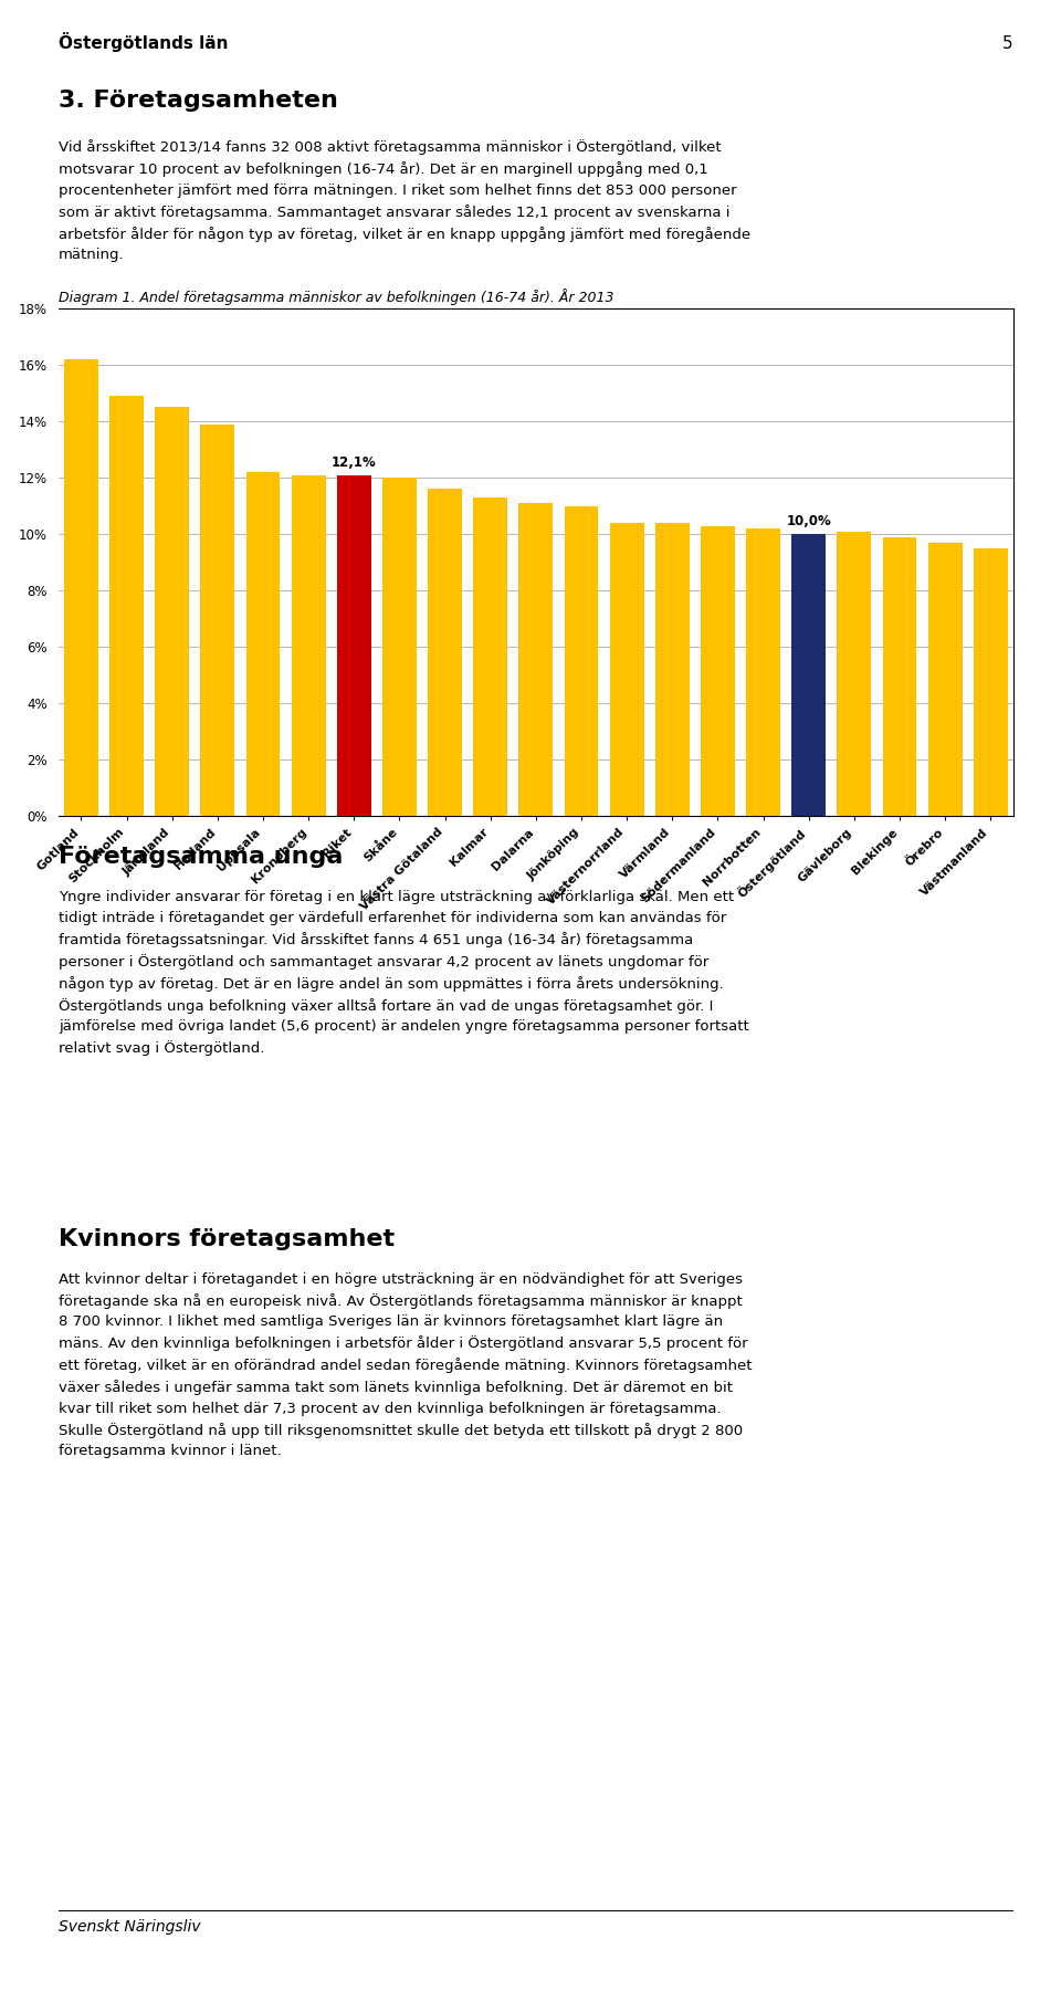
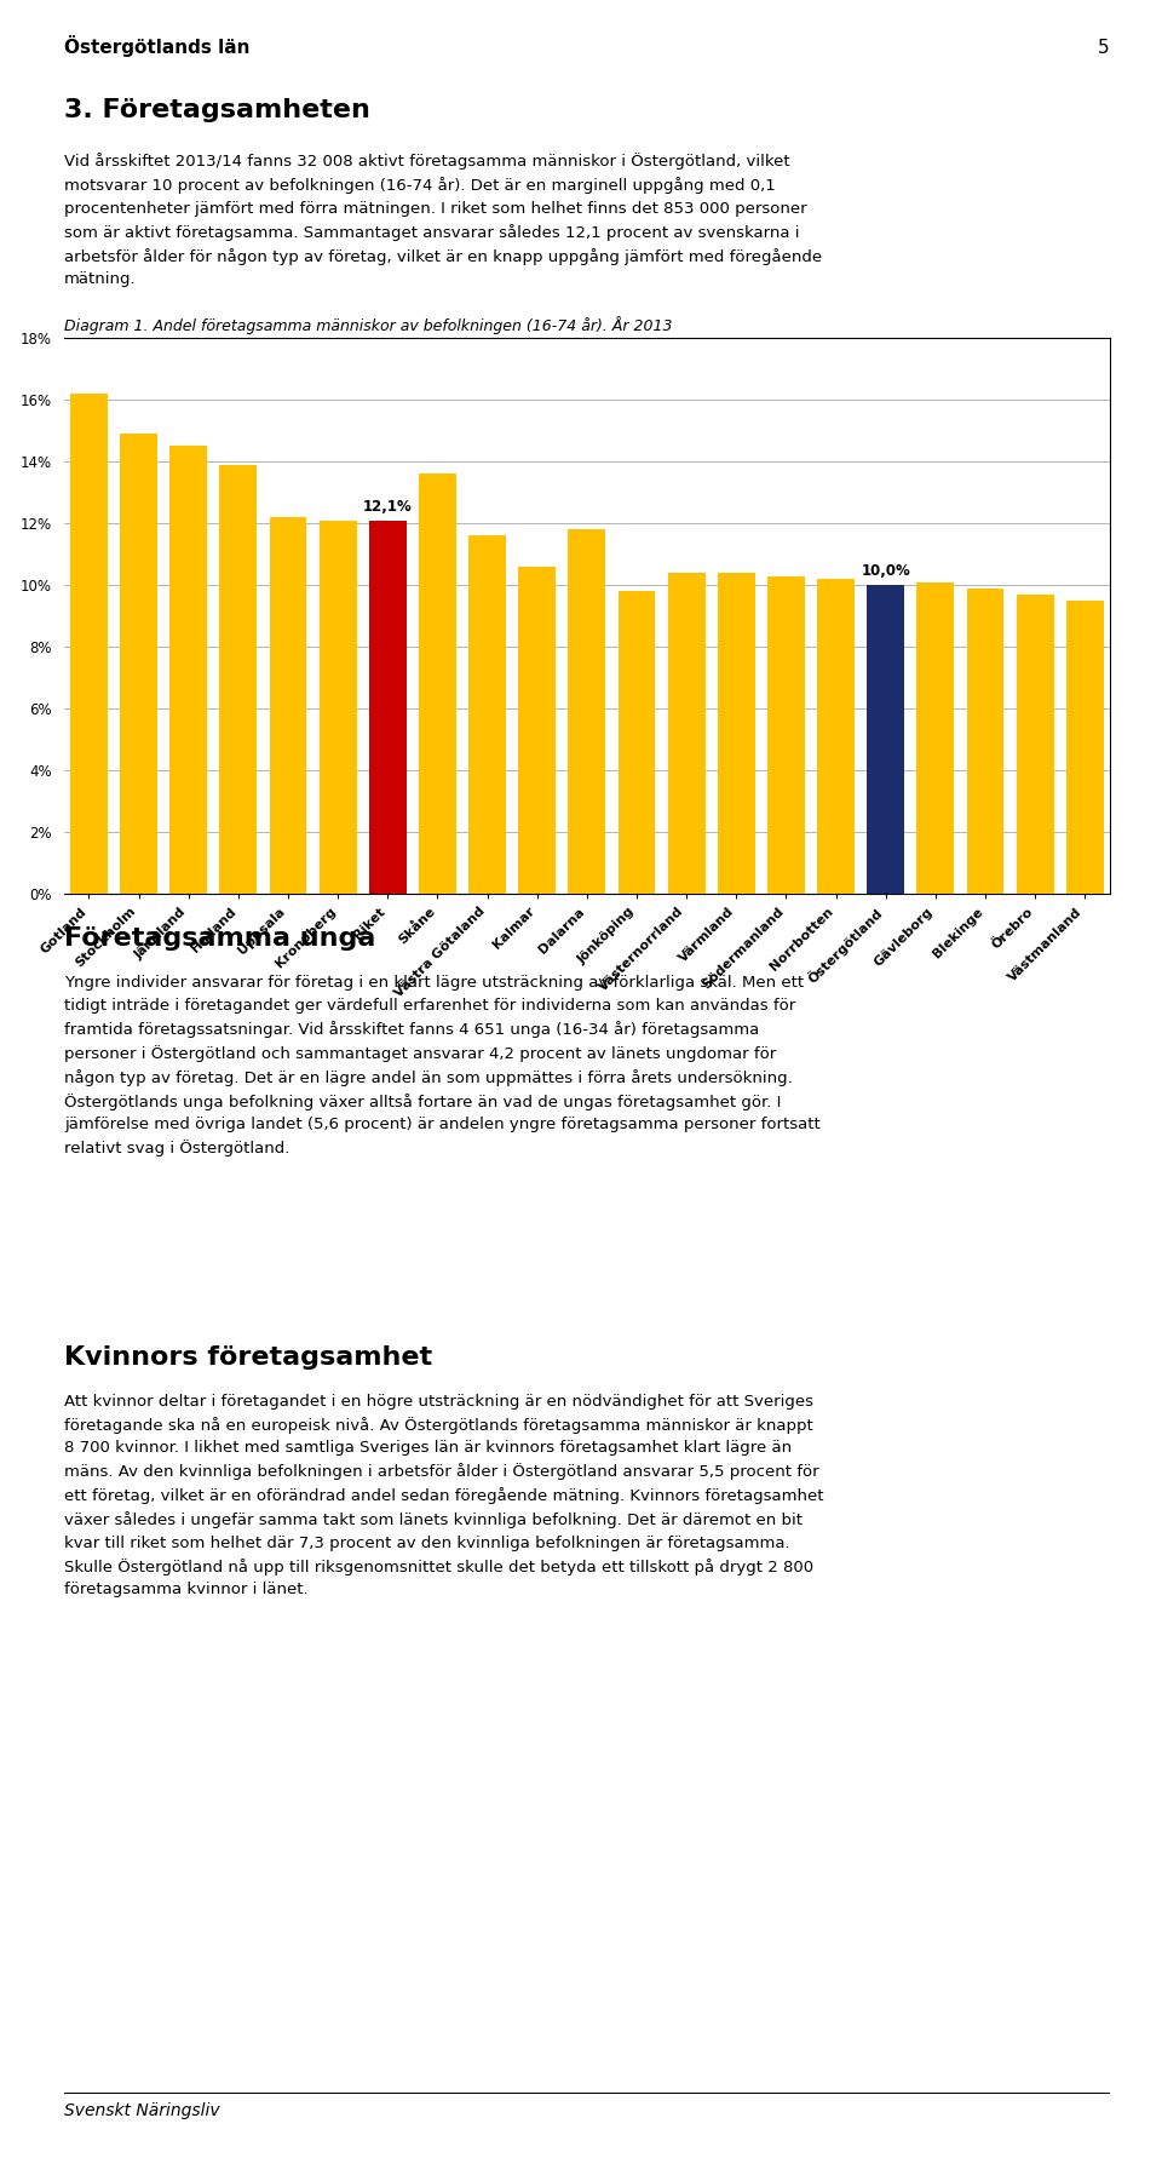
Skåne: 12.0% -> 13.6%
Kalmar: 11.3% -> 10.6%
Dalarna: 11.1% -> 11.8%
Jönköping: 11.0% -> 9.8%
